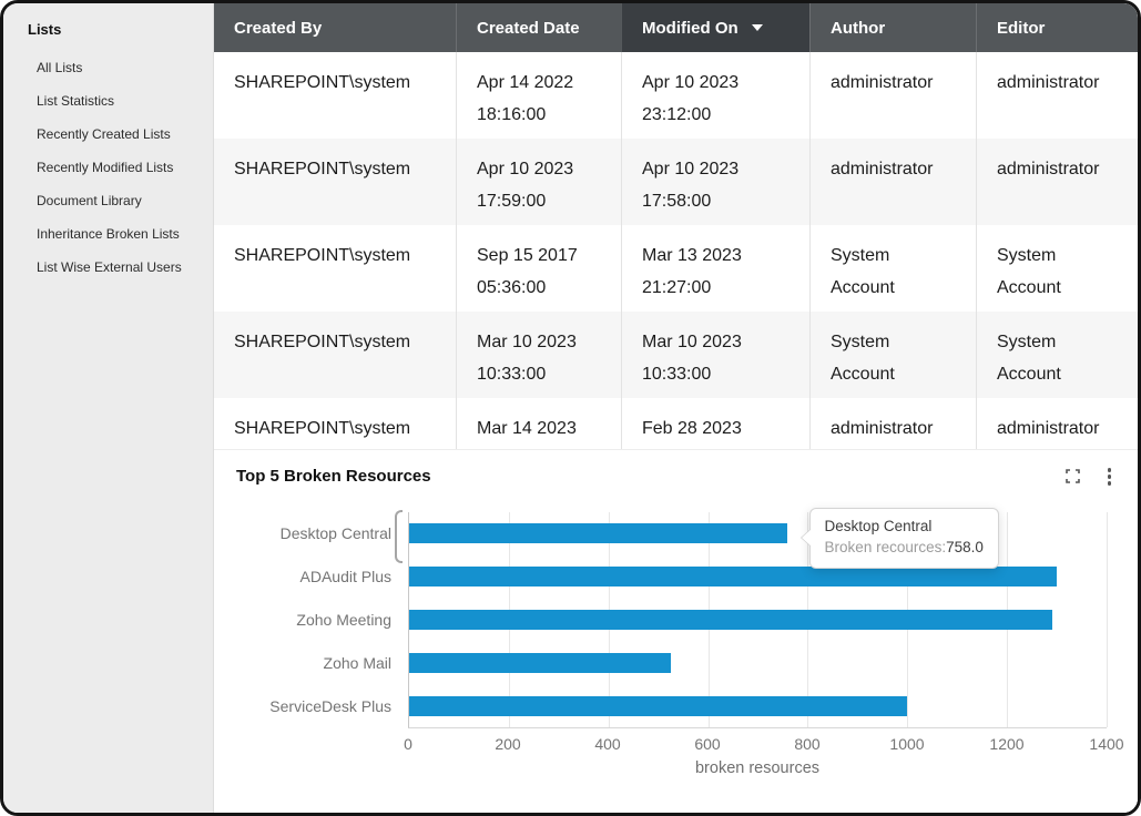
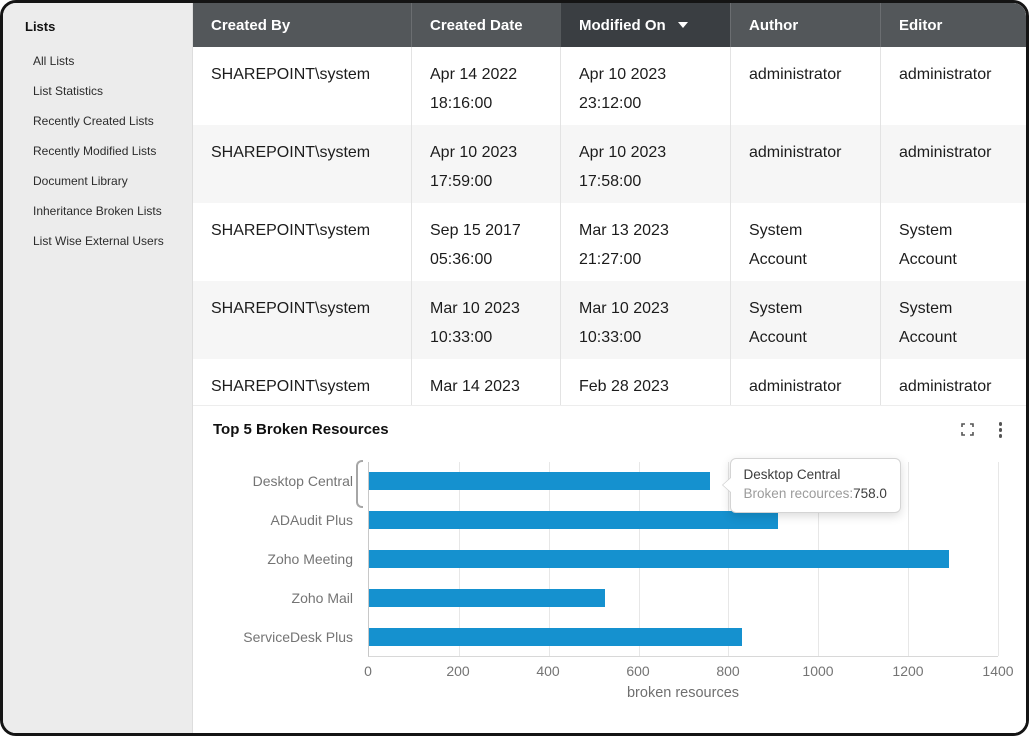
ADAudit Plus: 1300 -> 910
ServiceDesk Plus: 1000 -> 830
